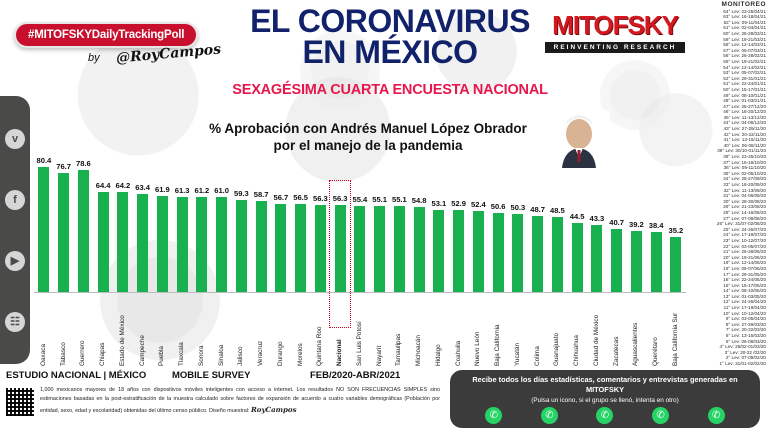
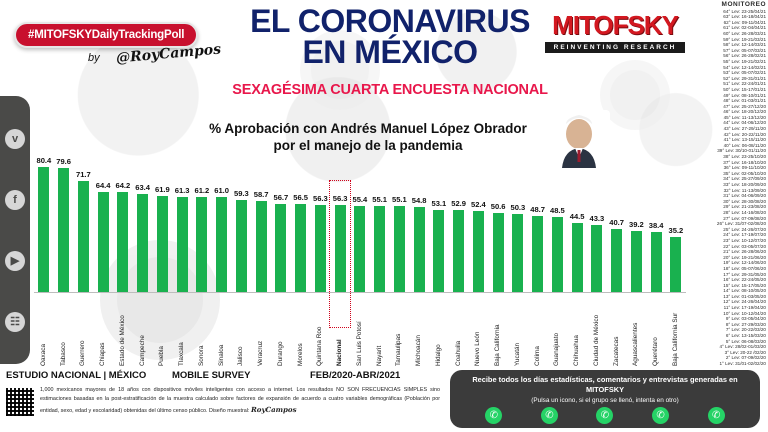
Tabasco: 76.7 -> 79.6
Guerrero: 78.6 -> 71.7
